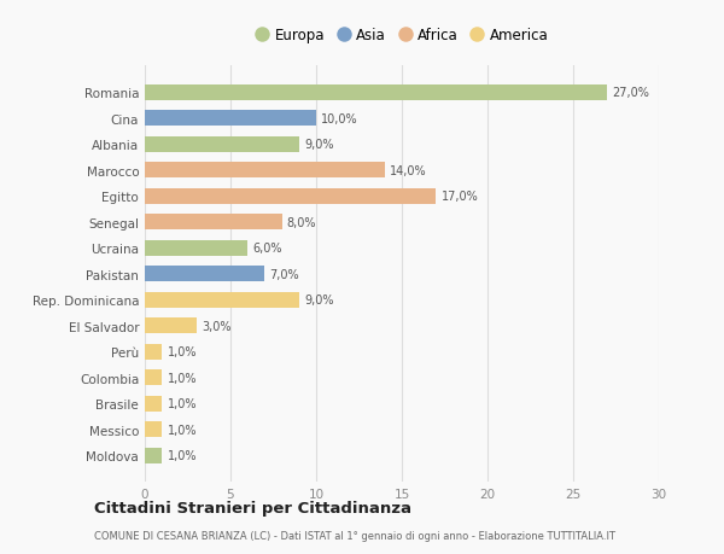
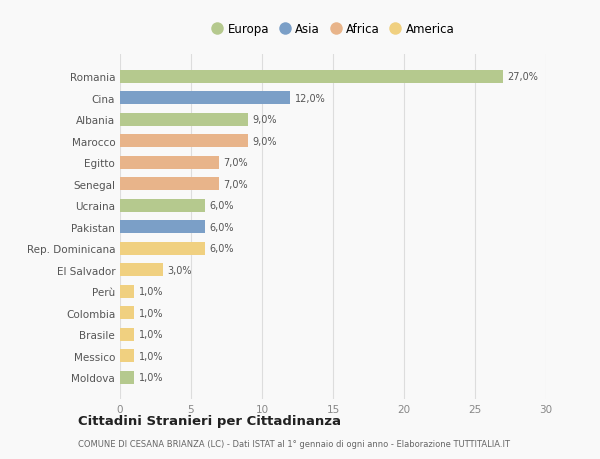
Cina: 10,0% -> 12,0%
Marocco: 14,0% -> 9,0%
Egitto: 17,0% -> 7,0%
Senegal: 8,0% -> 7,0%
Pakistan: 7,0% -> 6,0%
Rep. Dominicana: 9,0% -> 6,0%
